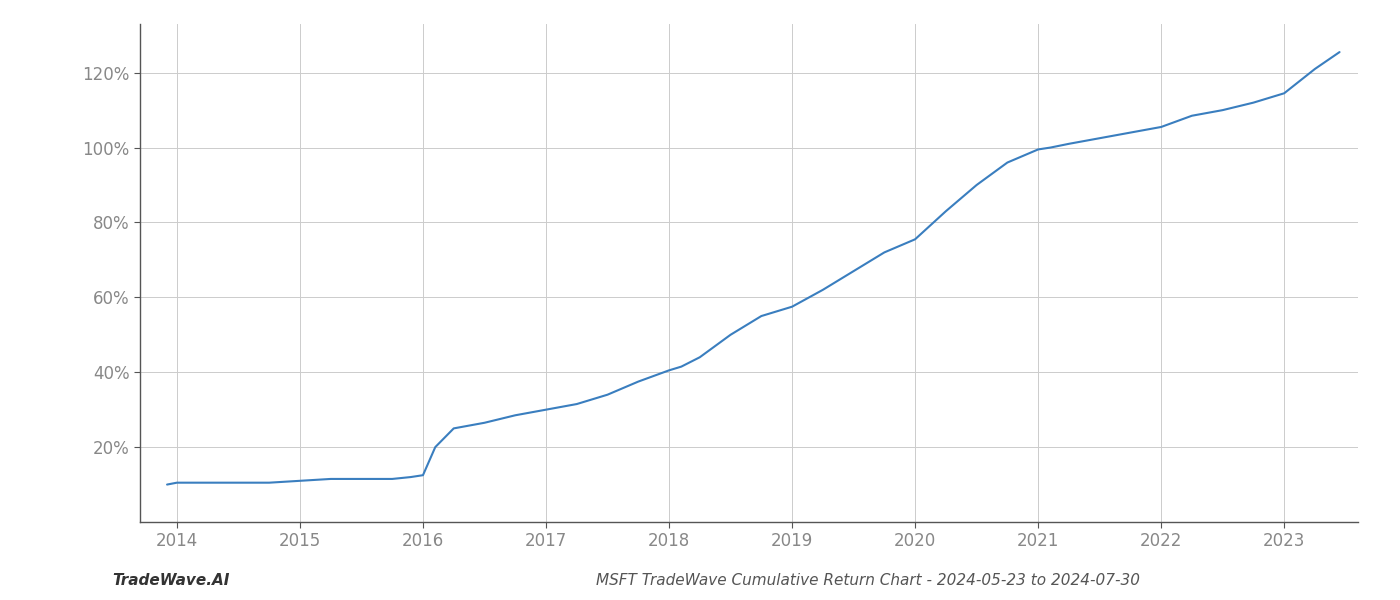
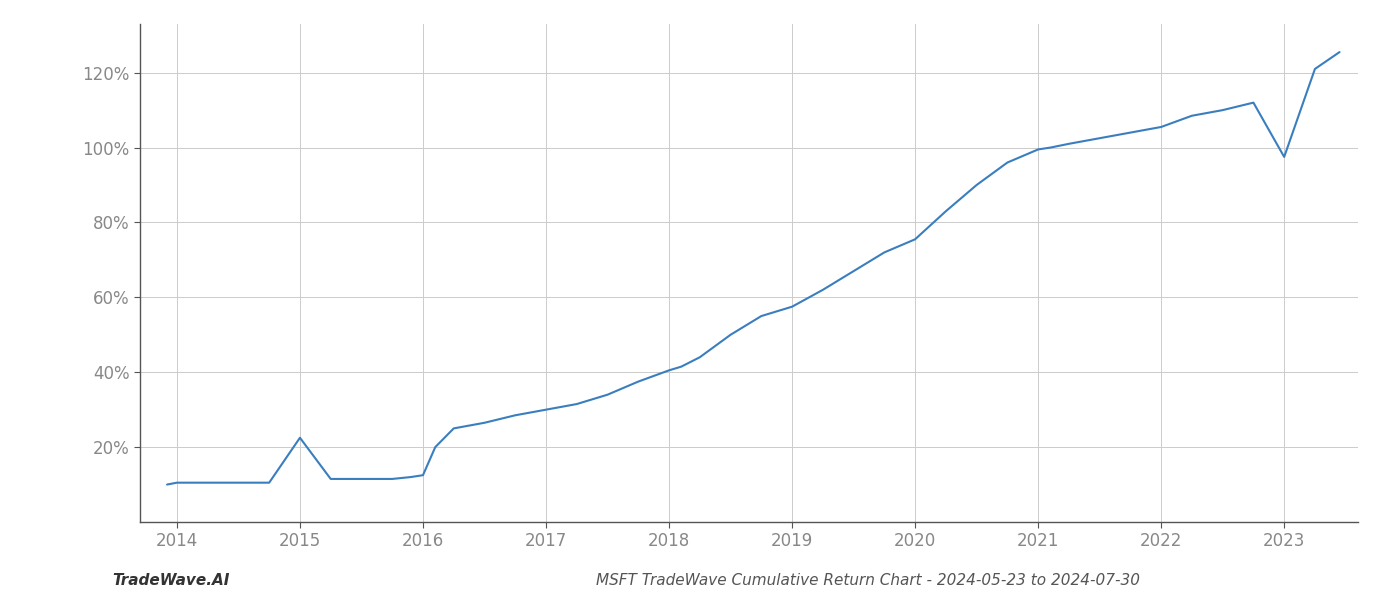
2015: 11.0% -> 22.5%
2023: 114.5% -> 97.5%
